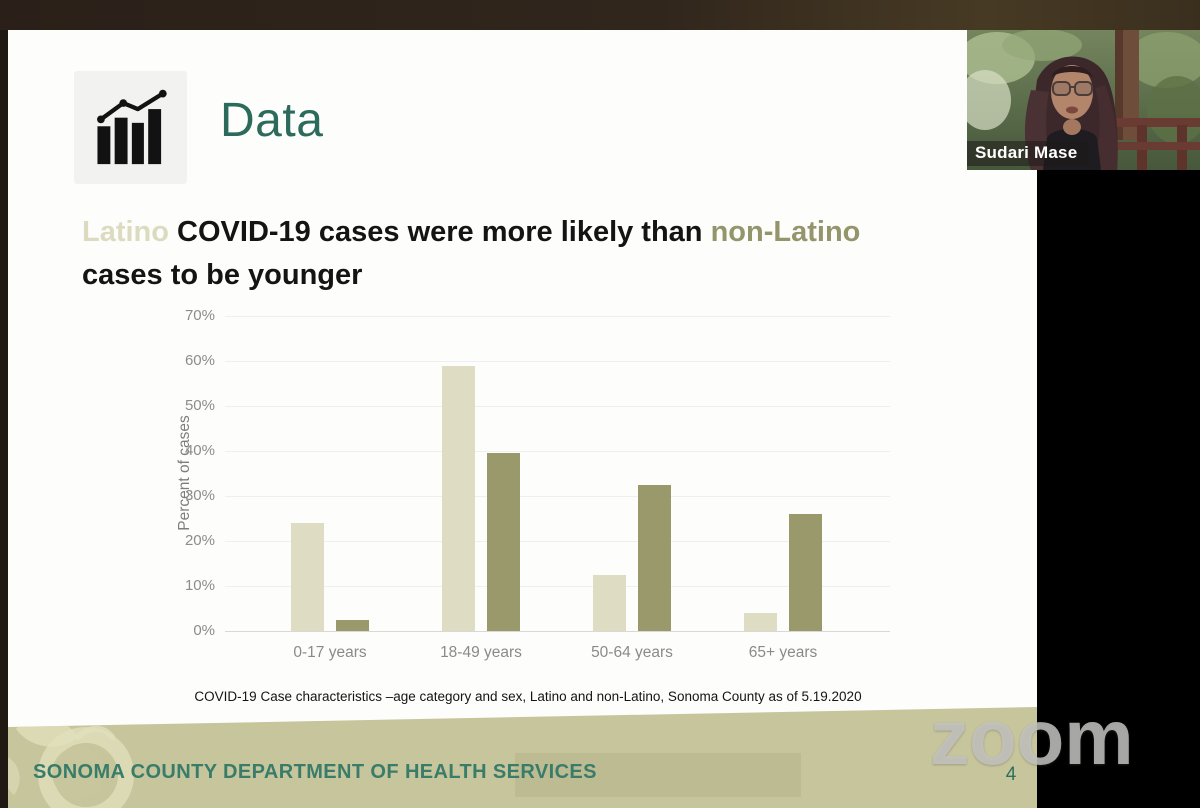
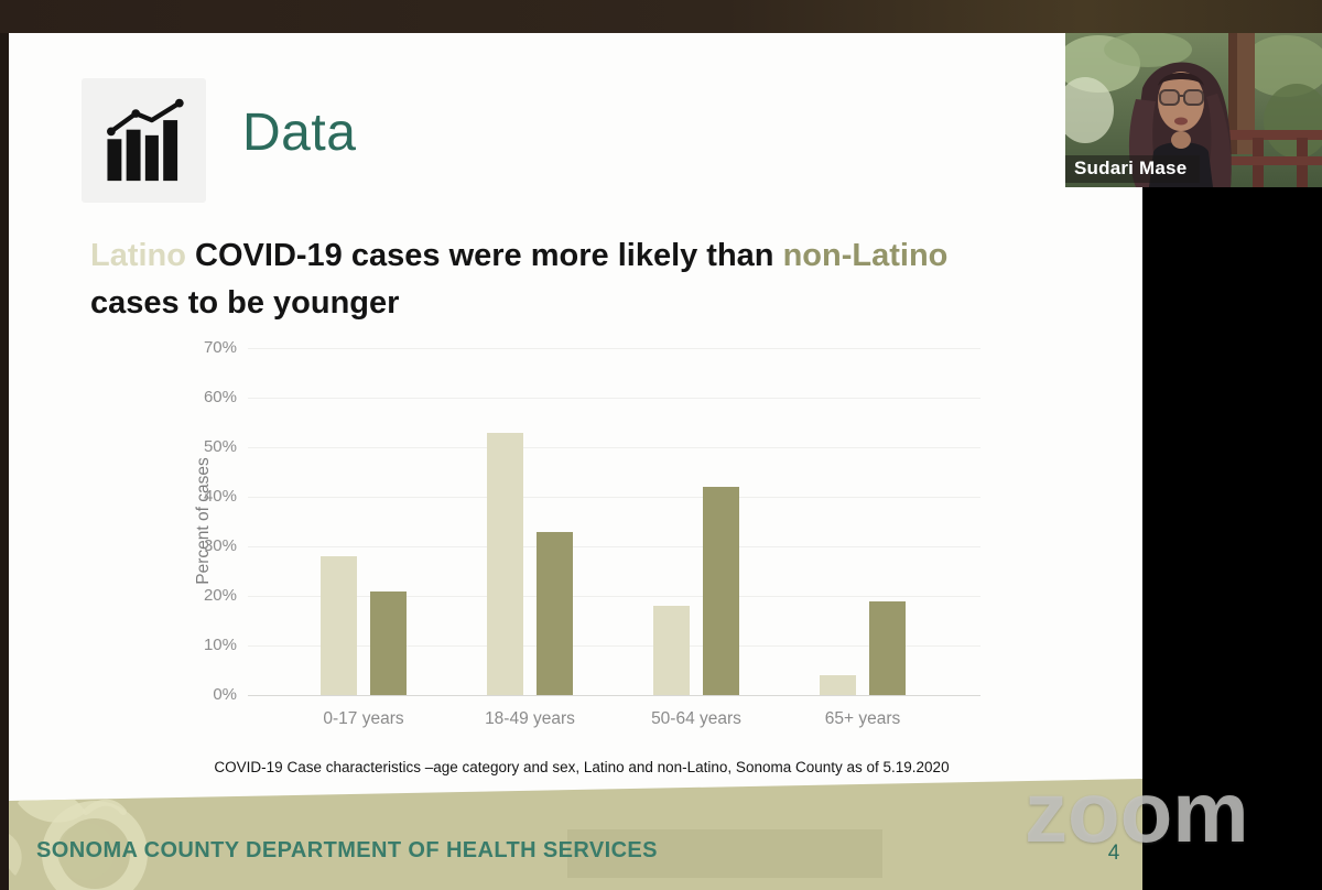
Latino/0-17 years: 24% -> 28%
non-Latino/0-17 years: 2% -> 21%
Latino/18-49 years: 59% -> 53%
non-Latino/18-49 years: 40% -> 33%
Latino/50-64 years: 12% -> 18%
non-Latino/50-64 years: 32% -> 42%
non-Latino/65+ years: 26% -> 19%
